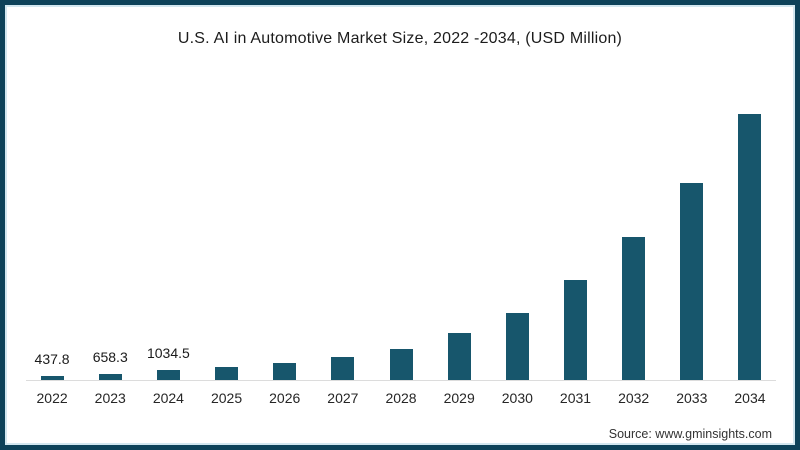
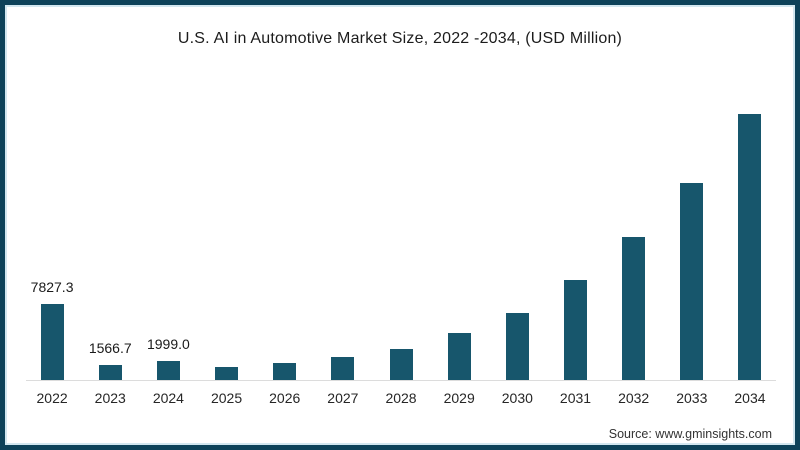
2022: 437.8 -> 7827.3
2023: 658.3 -> 1566.7
2024: 1034.5 -> 1999.0
